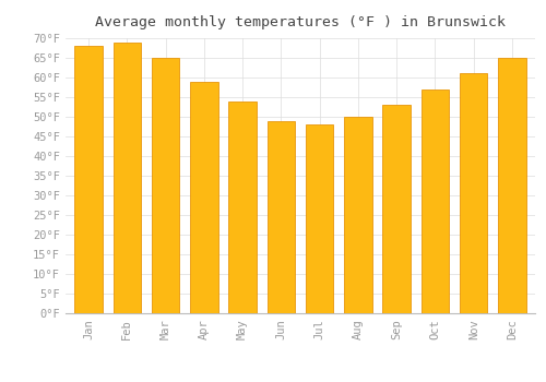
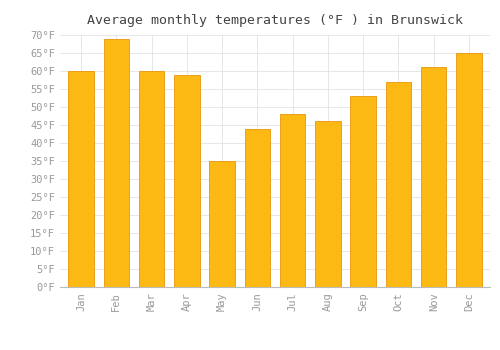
Jan: 68°F -> 60°F
Mar: 65°F -> 60°F
May: 54°F -> 35°F
Jun: 49°F -> 44°F
Aug: 50°F -> 46°F
